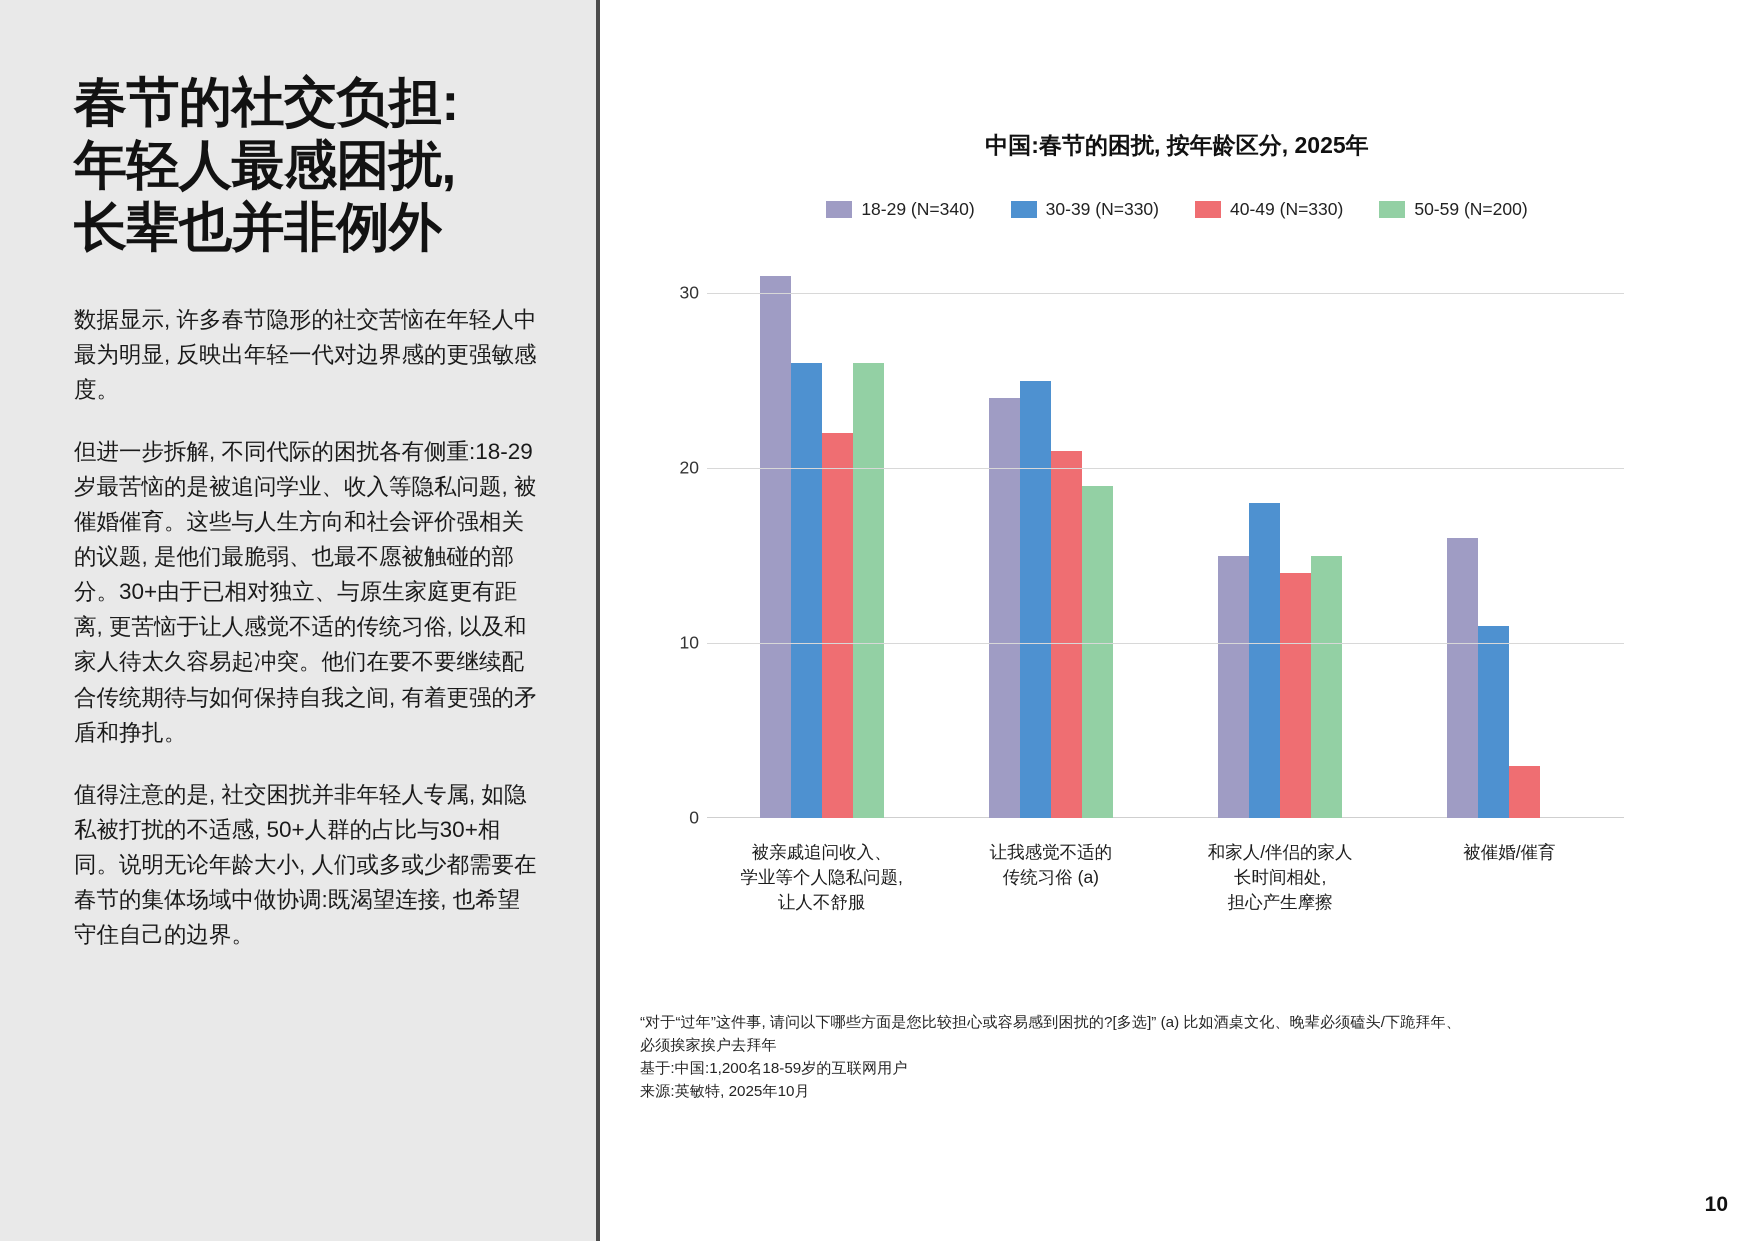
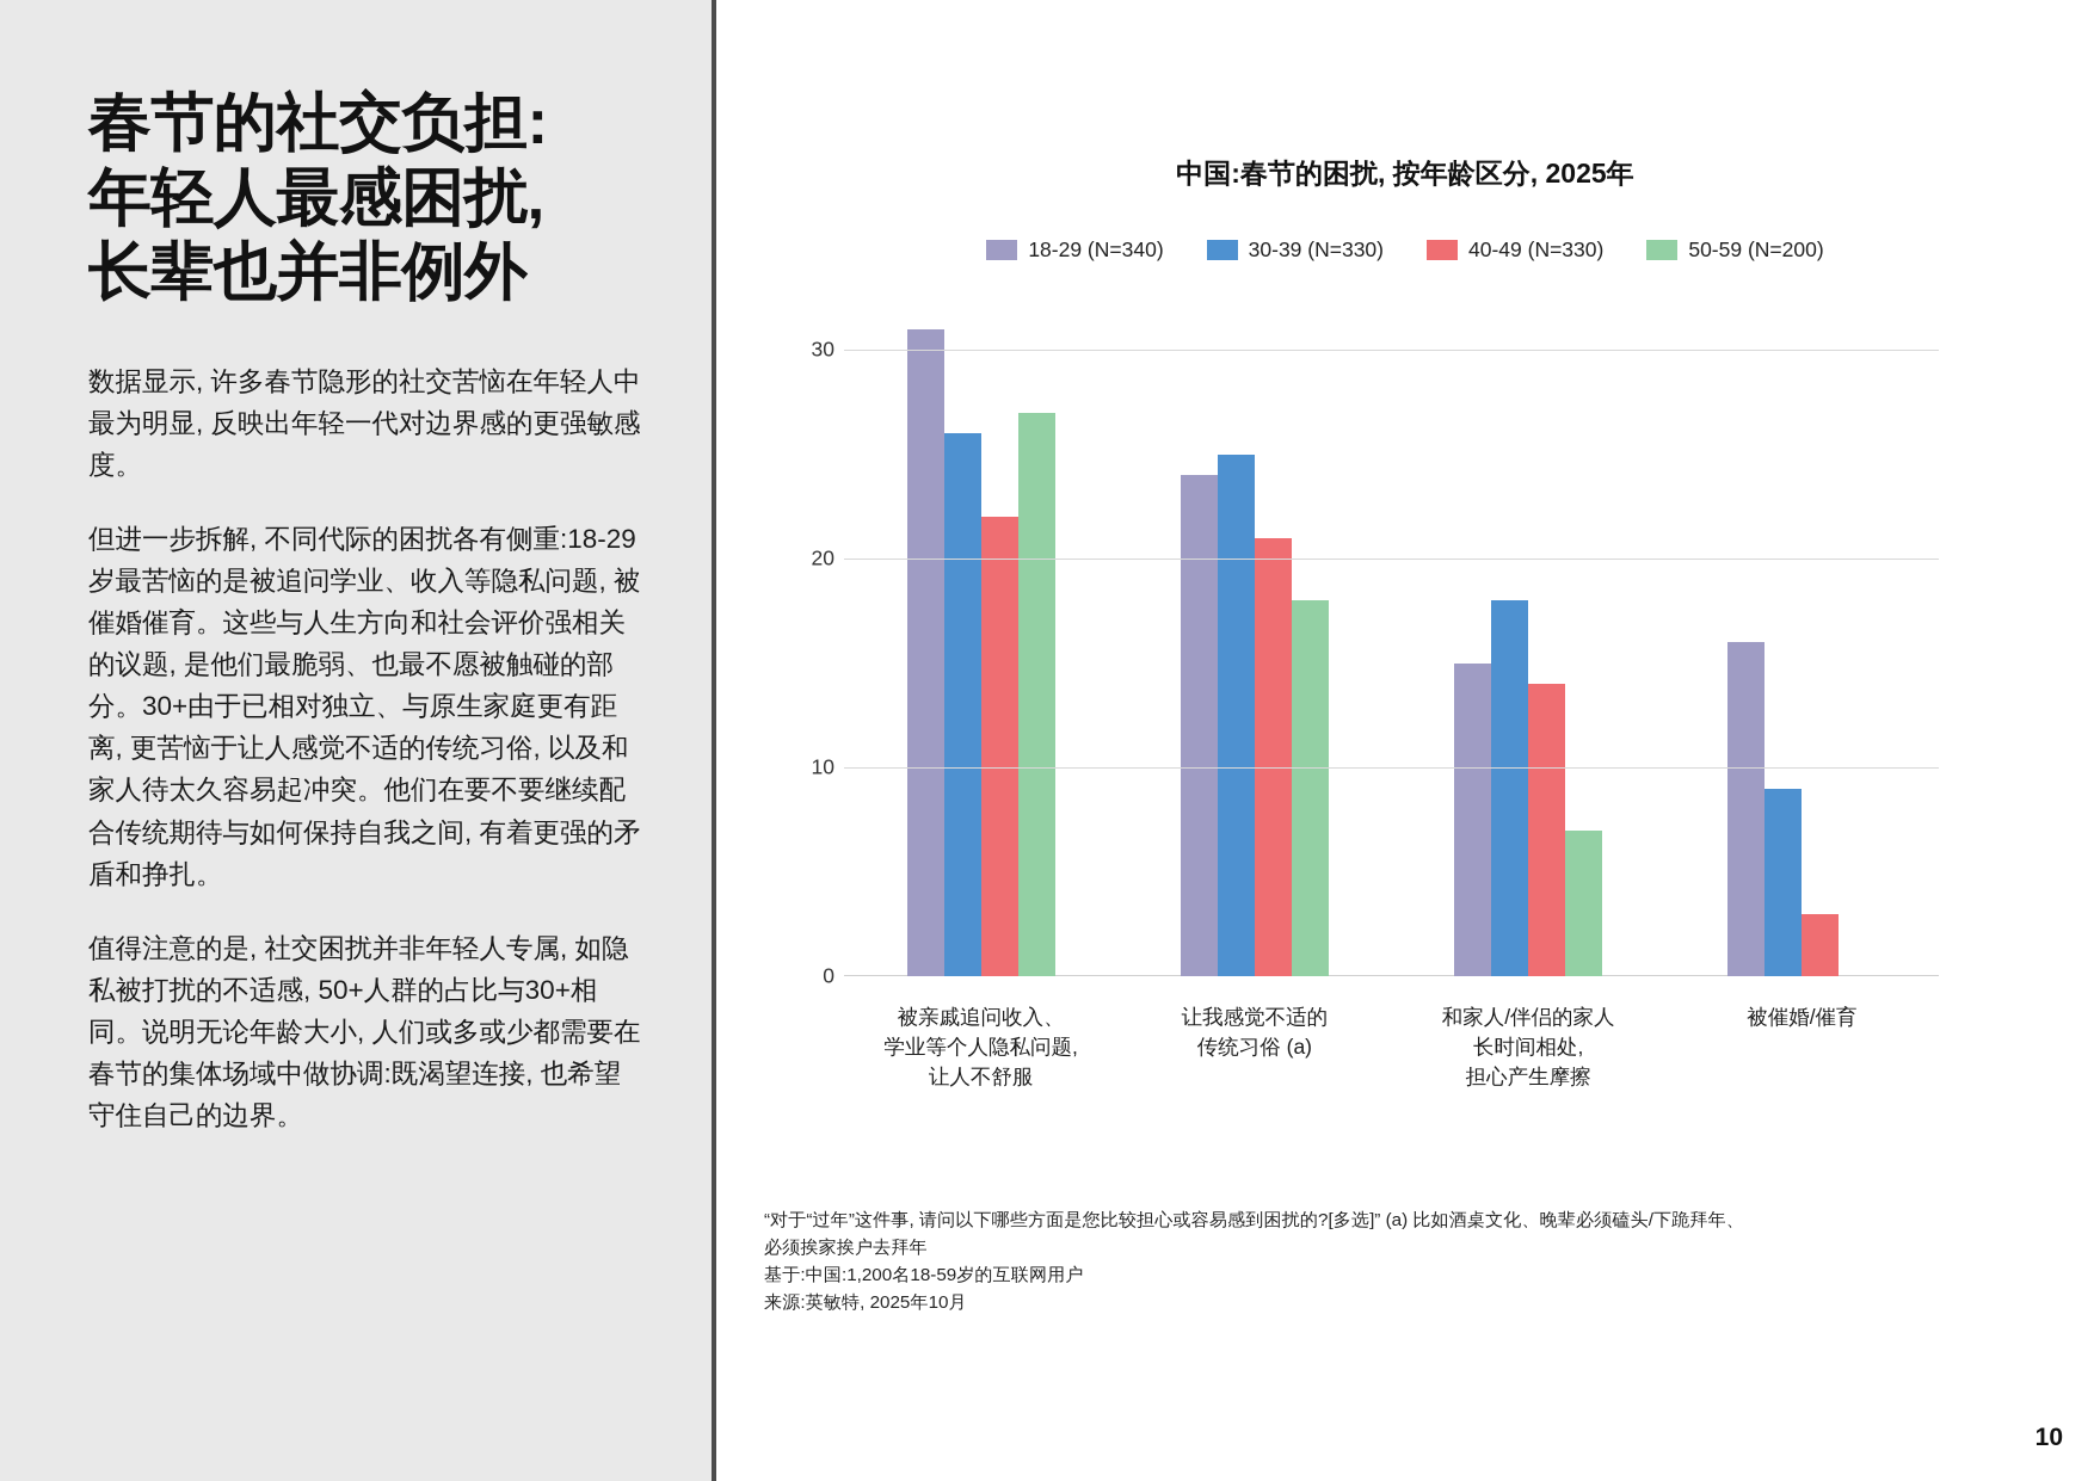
50-59 (N=200)/被亲戚追问收入、 学业等个人隐私问题, 让人不舒服: 26 -> 27
50-59 (N=200)/让我感觉不适的 传统习俗 (a): 19 -> 18
50-59 (N=200)/和家人/伴侣的家人 长时间相处, 担心产生摩擦: 15 -> 7
30-39 (N=330)/被催婚/催育: 11 -> 9
